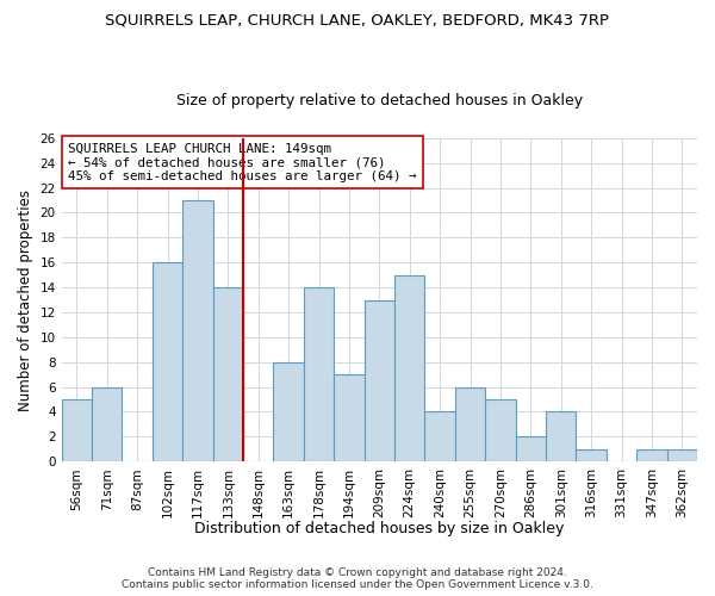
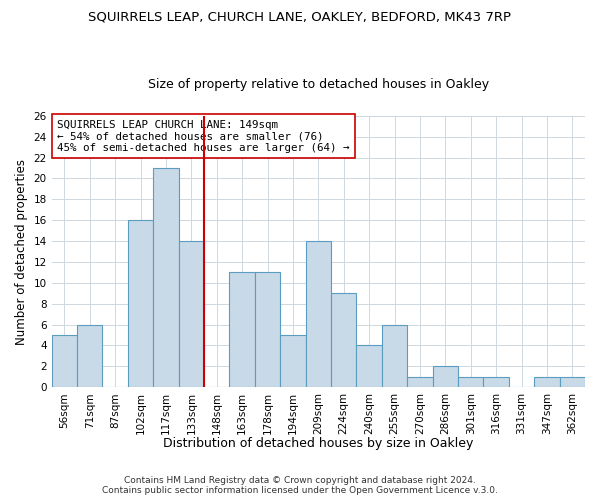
163sqm: 8 -> 11
178sqm: 14 -> 11
194sqm: 7 -> 5
209sqm: 13 -> 14
224sqm: 15 -> 9
270sqm: 5 -> 1
301sqm: 4 -> 1
